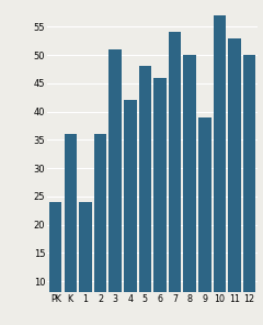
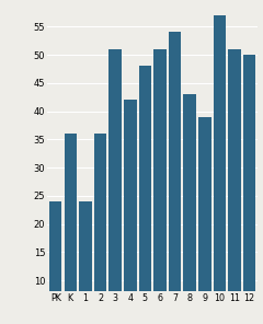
6: 46 -> 51
8: 50 -> 43
11: 53 -> 51
